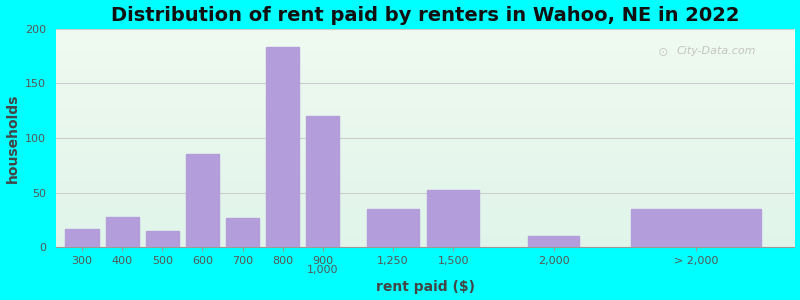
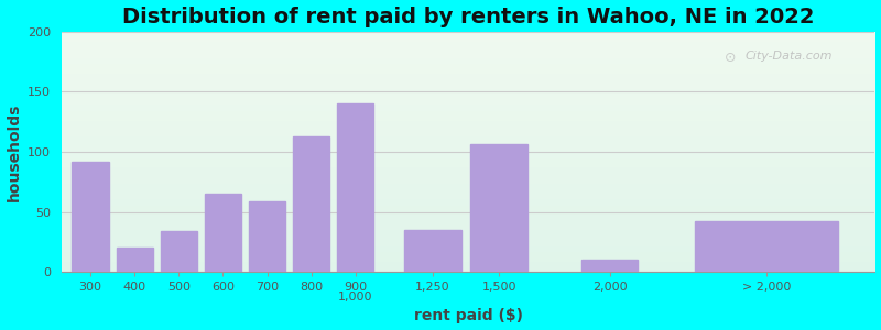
300: 17 -> 92
400: 28 -> 20
500: 15 -> 34
600: 85 -> 65
700: 27 -> 59
800: 183 -> 113
900 1,000: 120 -> 140
1,500: 52 -> 106
> 2,000: 35 -> 42
